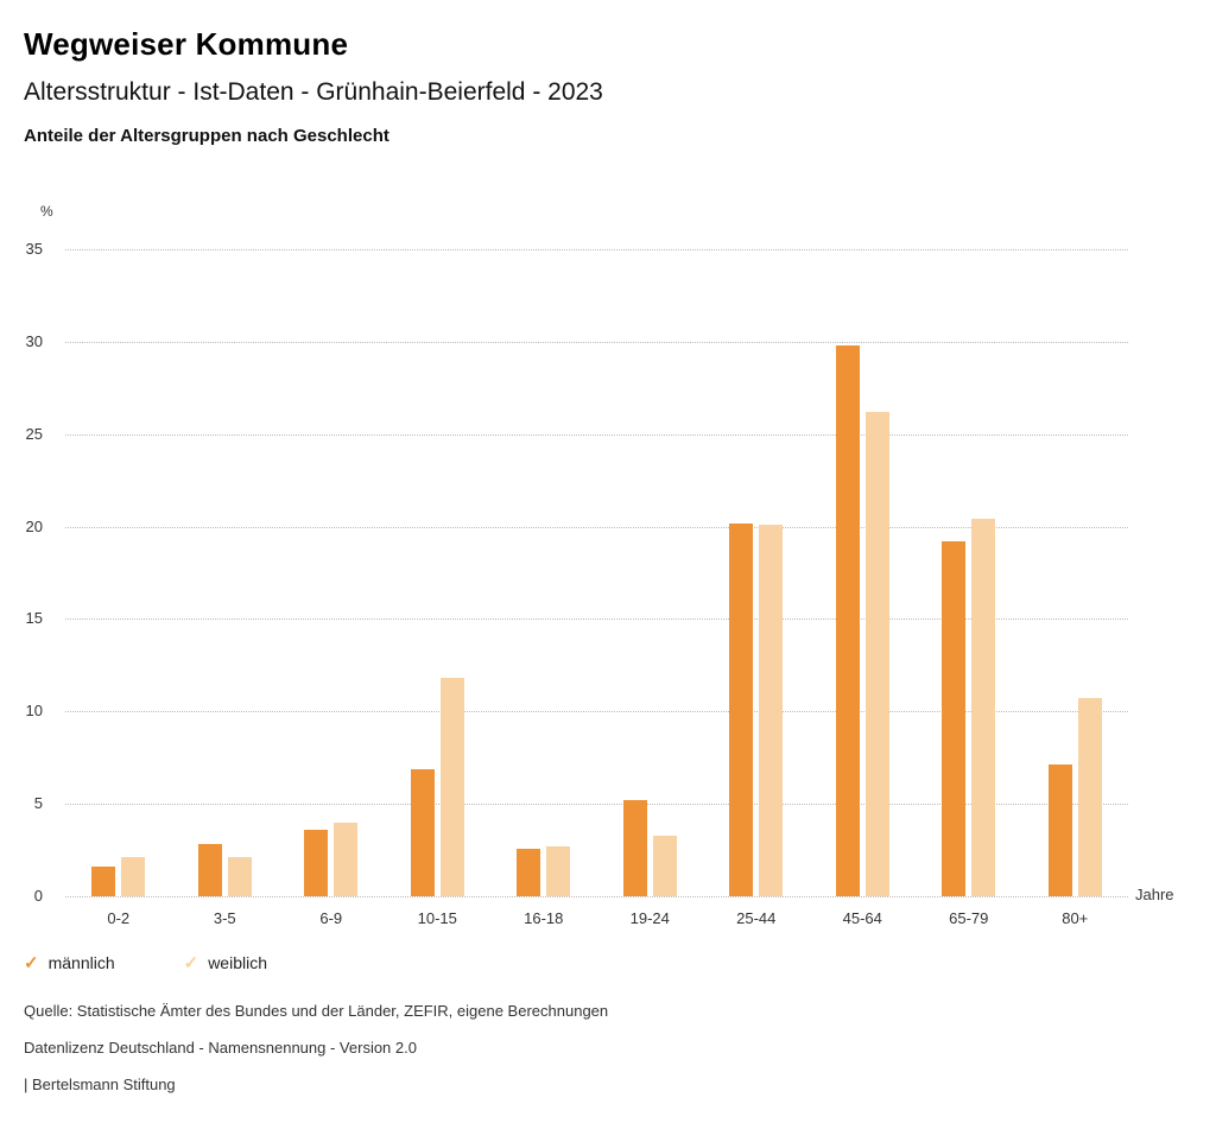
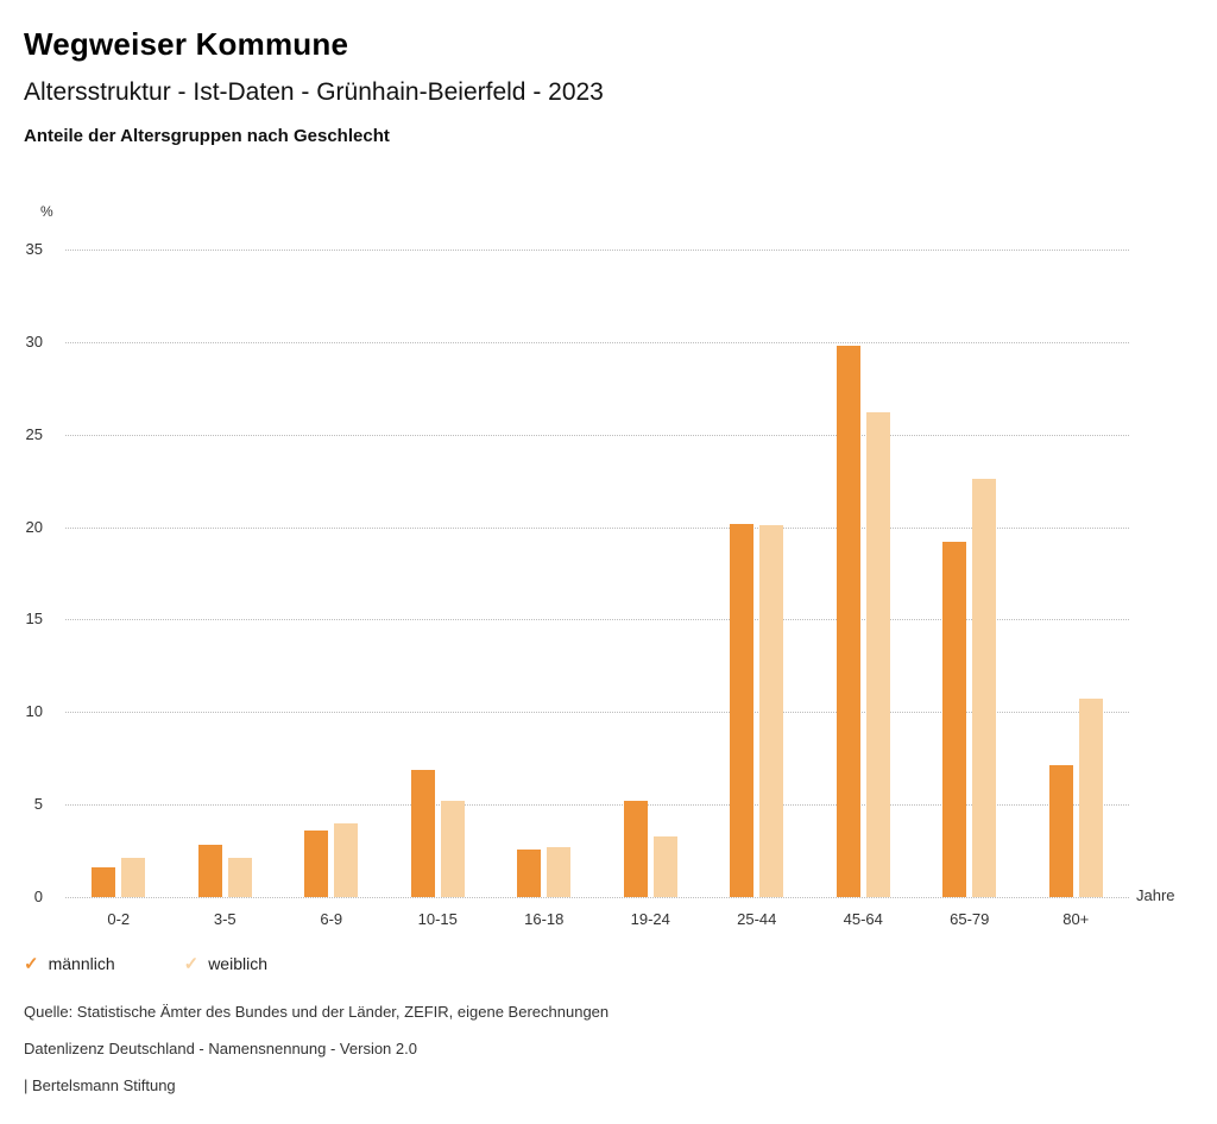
weiblich/10-15: 11.8 -> 5.2
weiblich/65-79: 20.4 -> 22.6
